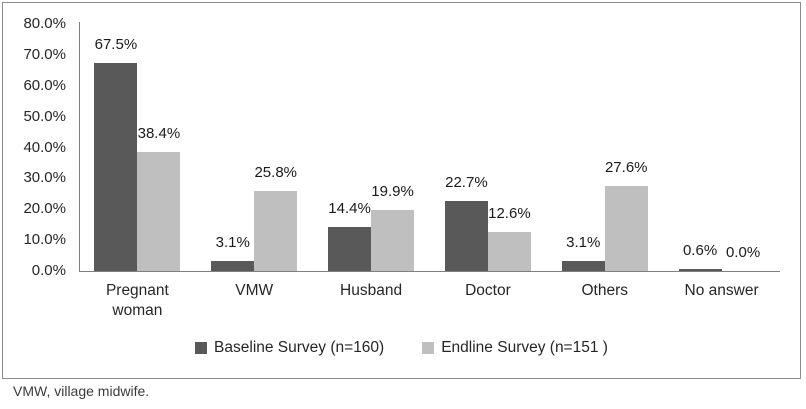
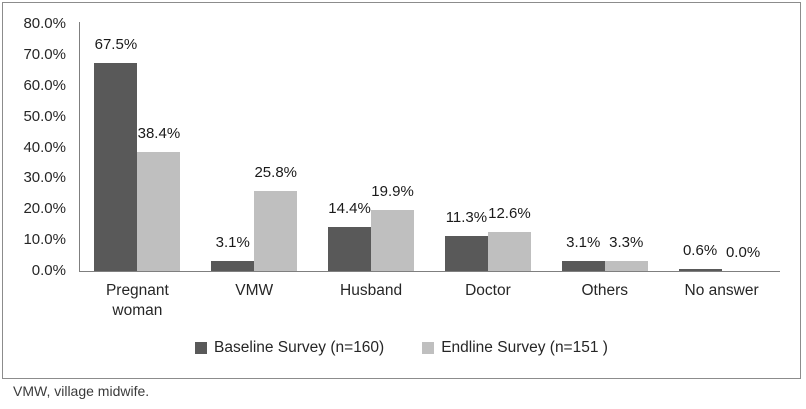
Baseline Survey (n=160)/Doctor: 22.7% -> 11.3%
Endline Survey (n=151 )/Others: 27.6% -> 3.3%
